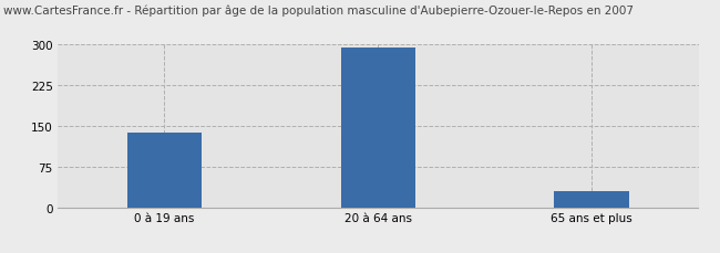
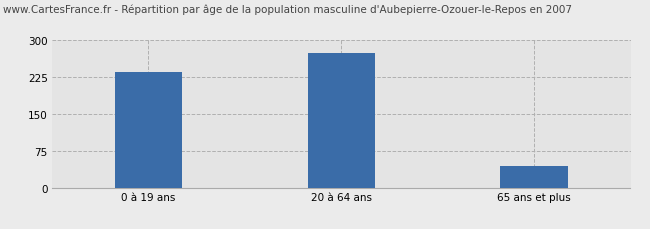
0 à 19 ans: 137 -> 235
20 à 64 ans: 294 -> 275
65 ans et plus: 30 -> 45
